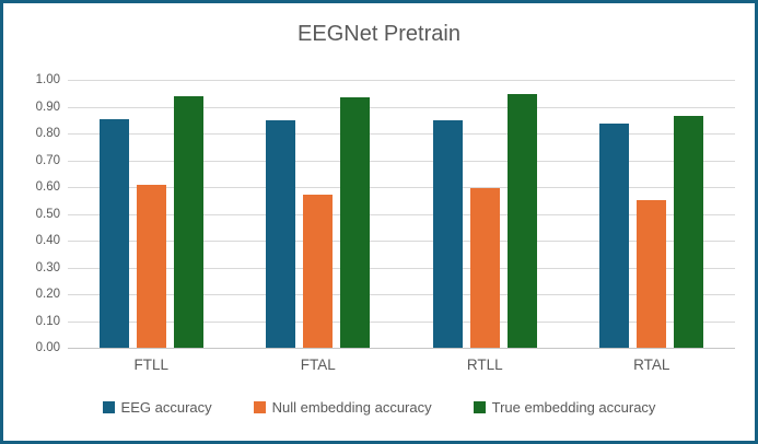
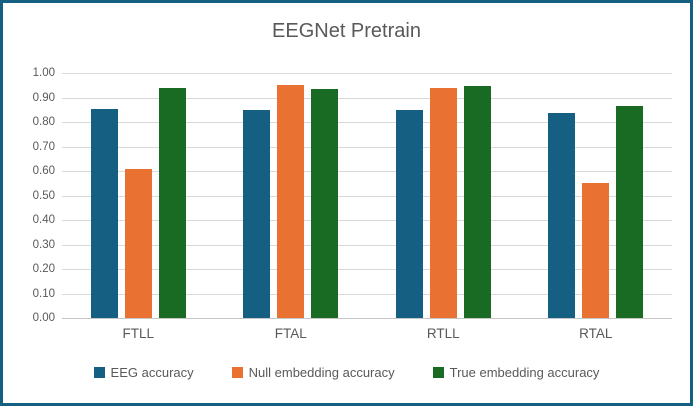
Null embedding accuracy/FTAL: 0.57 -> 0.95
Null embedding accuracy/RTLL: 0.59 -> 0.94
